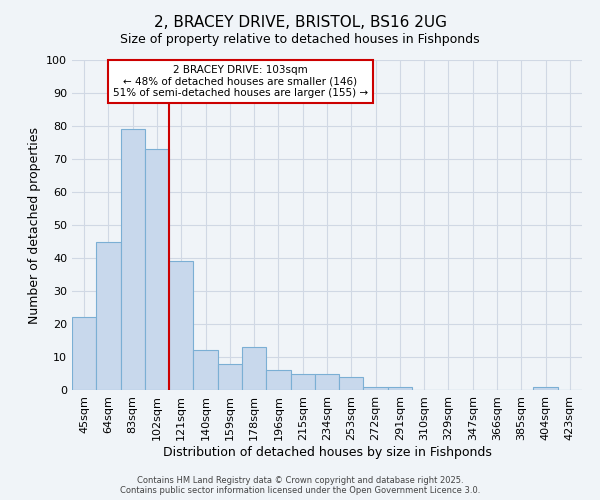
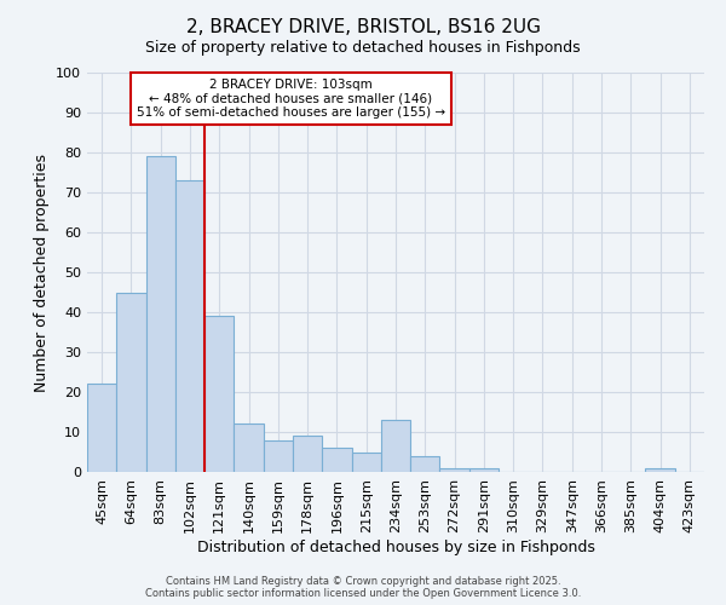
178sqm: 13 -> 9
234sqm: 5 -> 13
